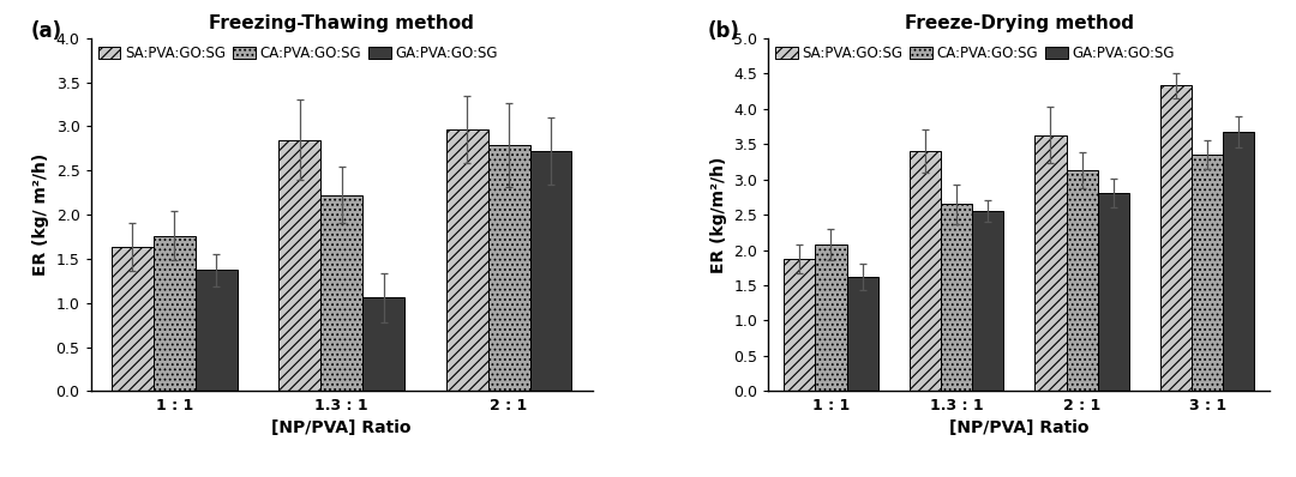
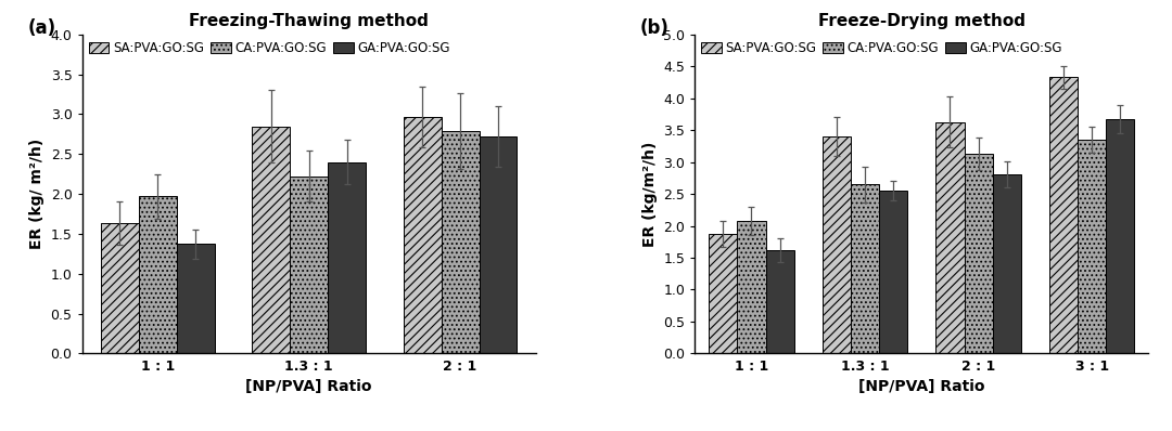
Freezing-Thawing method/CA:PVA:GO:SG/1 : 1: 1.76 -> 1.97
Freezing-Thawing method/GA:PVA:GO:SG/1.3 : 1: 1.06 -> 2.40
